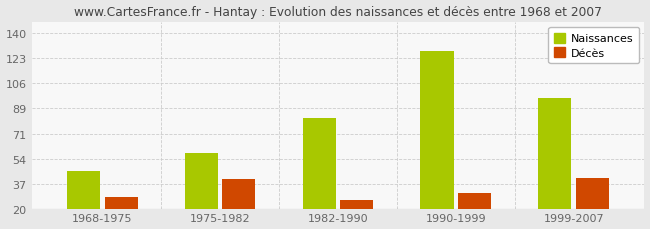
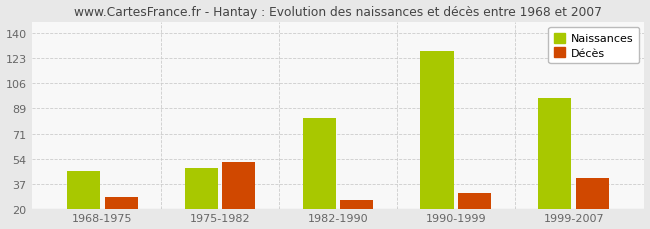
Naissances/1975-1982: 58 -> 48
Décès/1975-1982: 40 -> 52
